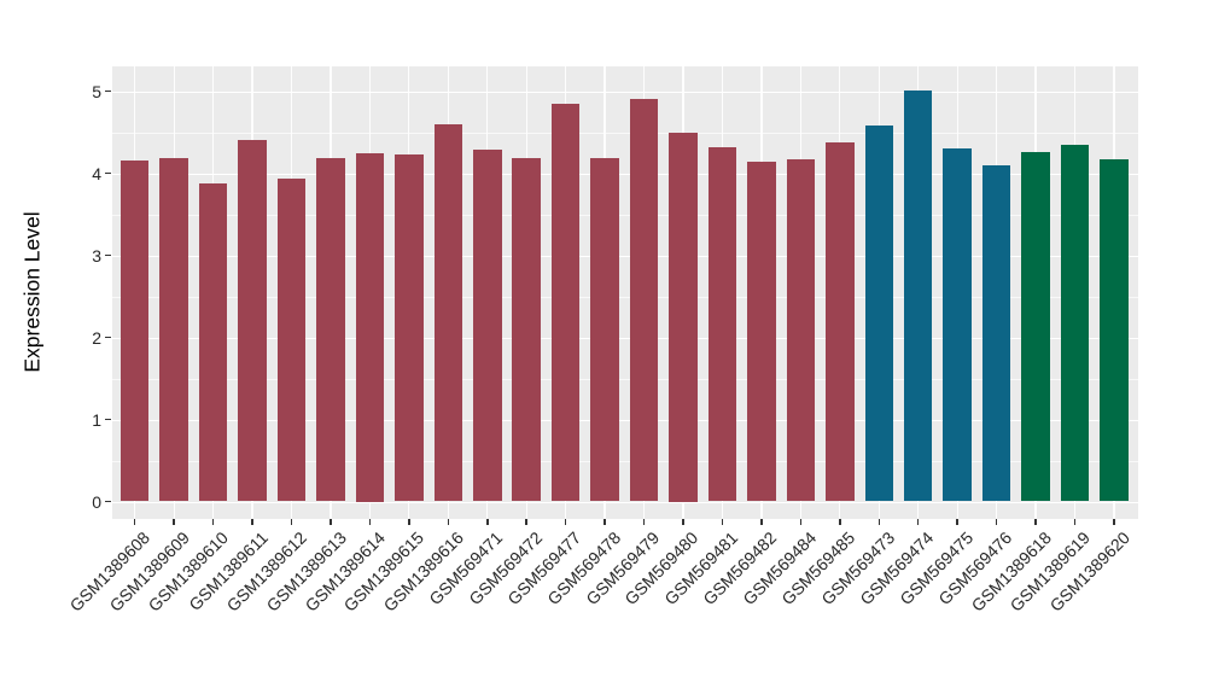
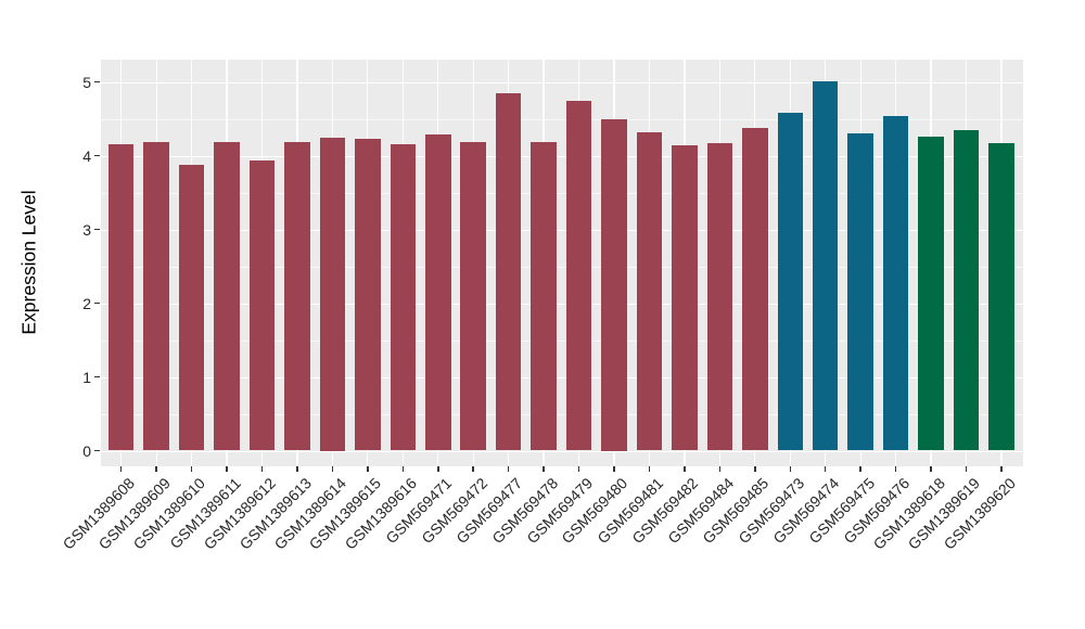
GSM1389611: 4.4 -> 4.2
GSM1389616: 4.6 -> 4.2
GSM569479: 4.9 -> 4.7
GSM569476: 4.1 -> 4.5
